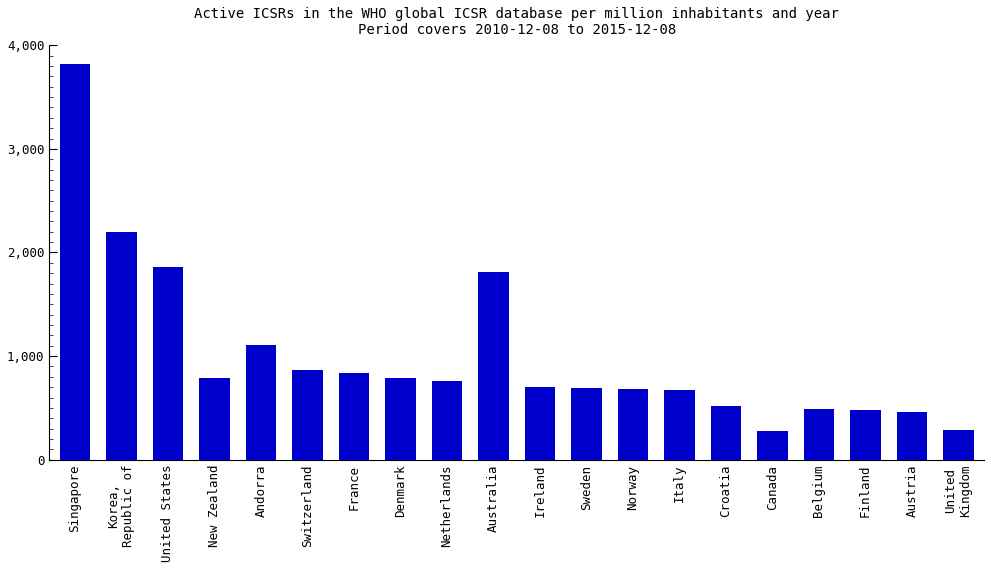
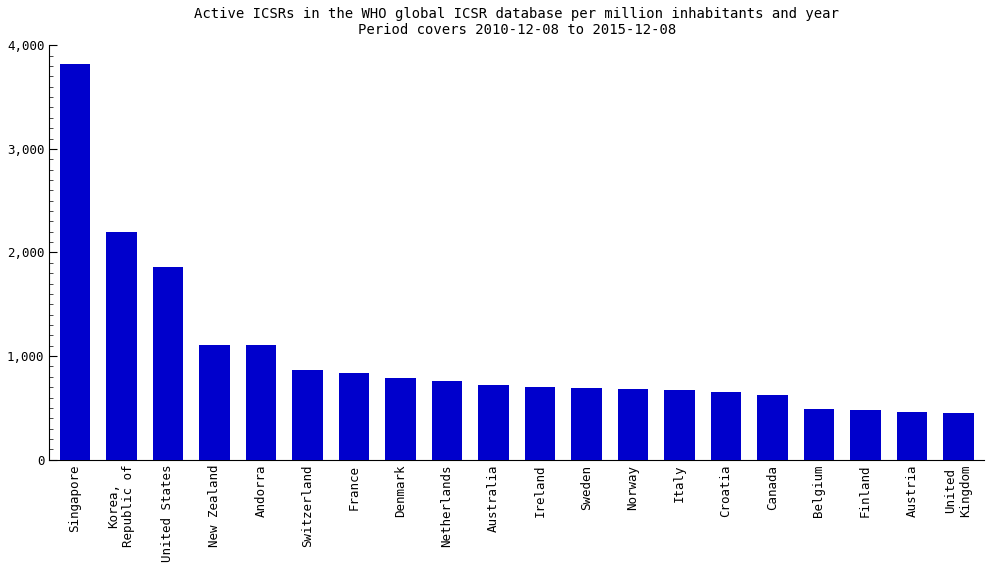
New Zealand: 790 -> 1,110
Australia: 1,810 -> 720
Croatia: 520 -> 650
Canada: 280 -> 620
United Kingdom: 290 -> 460
